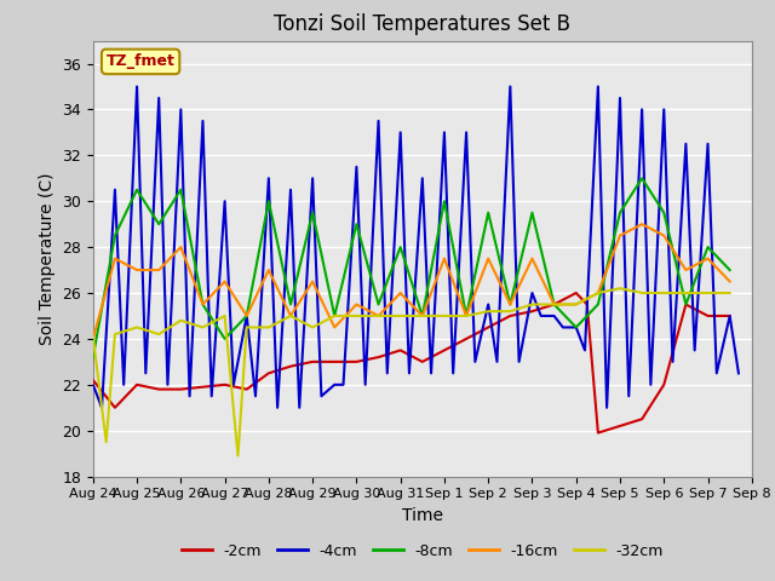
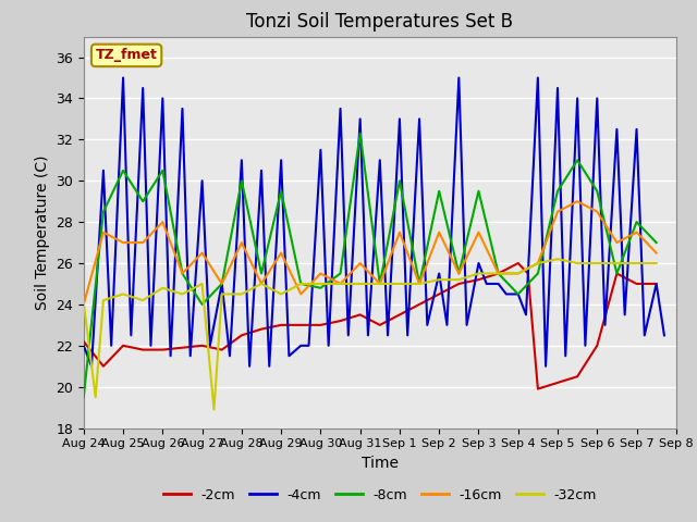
-8cm/Aug 24: 23.2 -> 19.5
-8cm/Aug 30: 29.0 -> 24.8
-8cm/Aug 31: 28.0 -> 32.3
